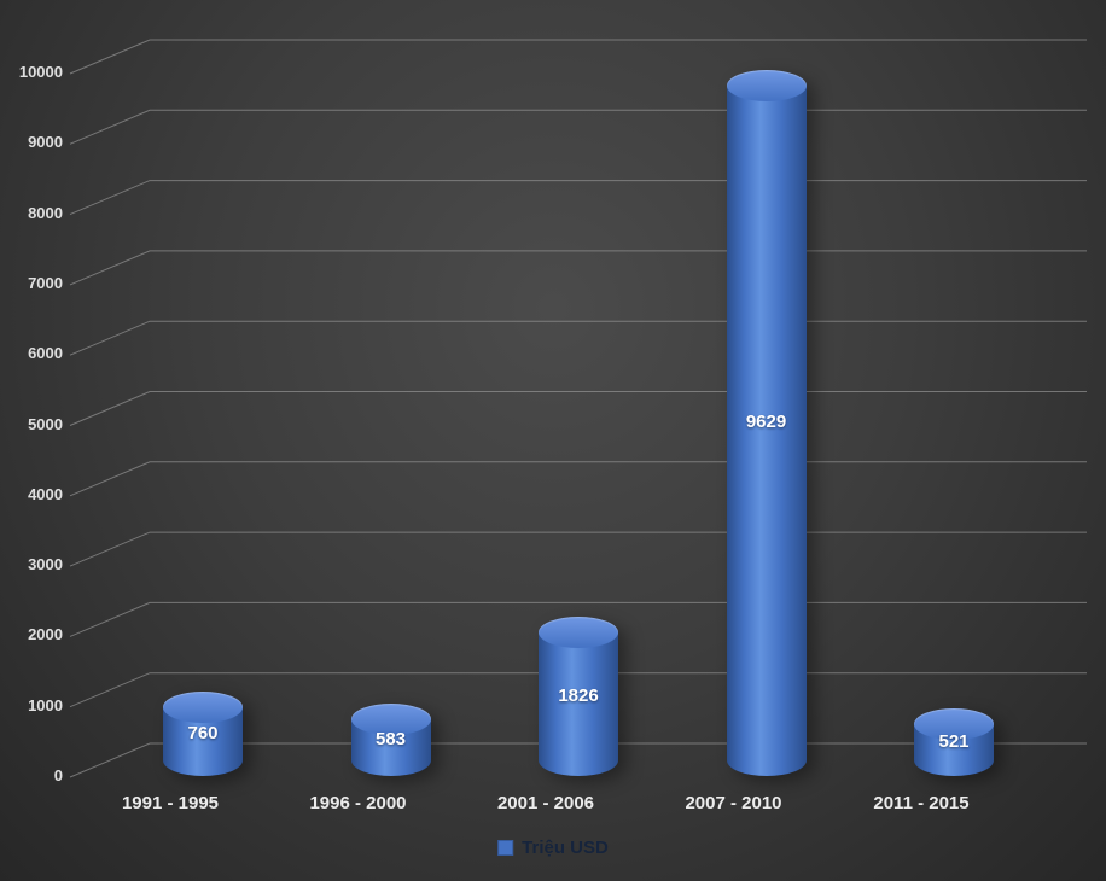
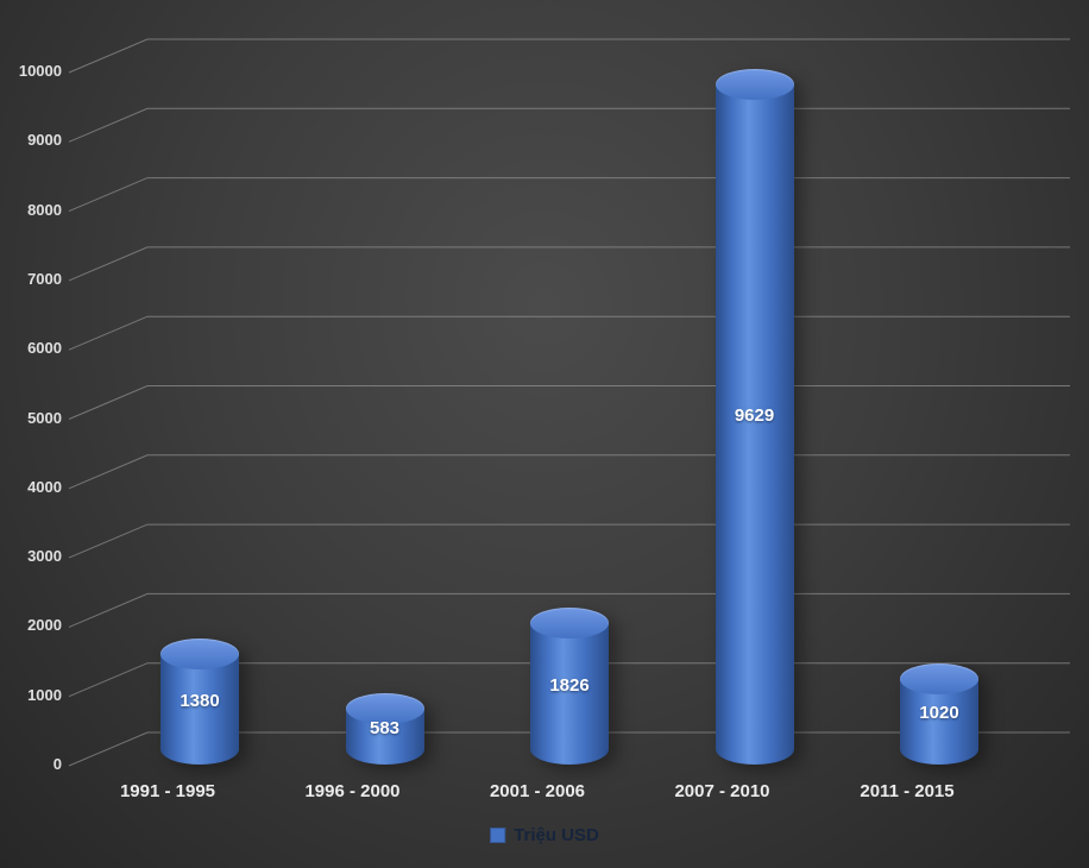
1991 - 1995: 760 -> 1380
2011 - 2015: 521 -> 1020
